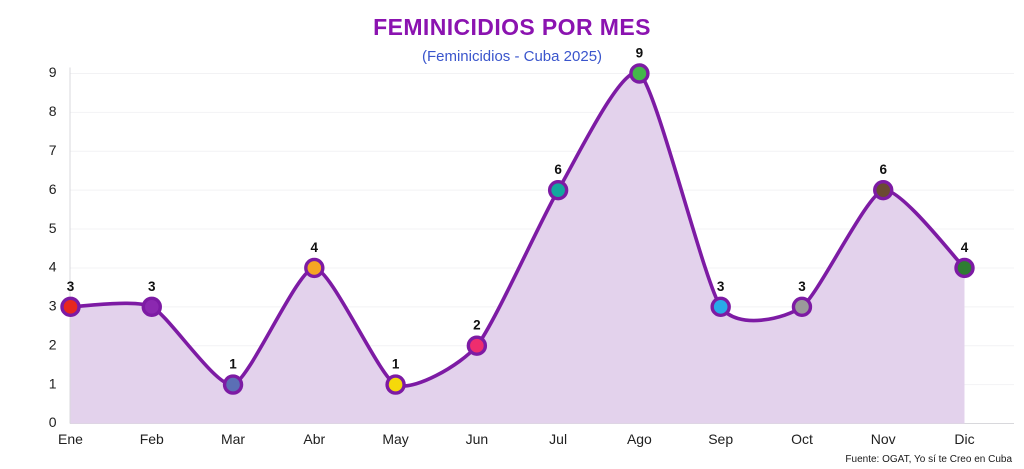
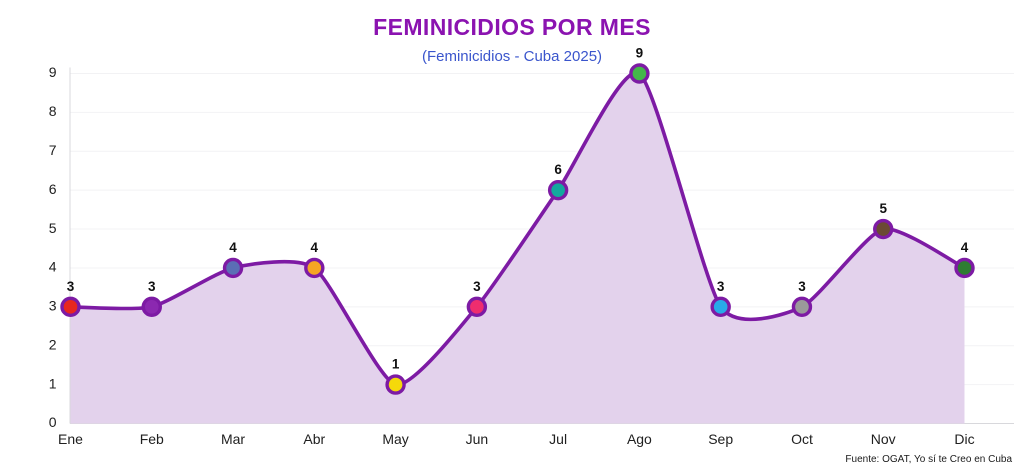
Mar: 1 -> 4
Jun: 2 -> 3
Nov: 6 -> 5
